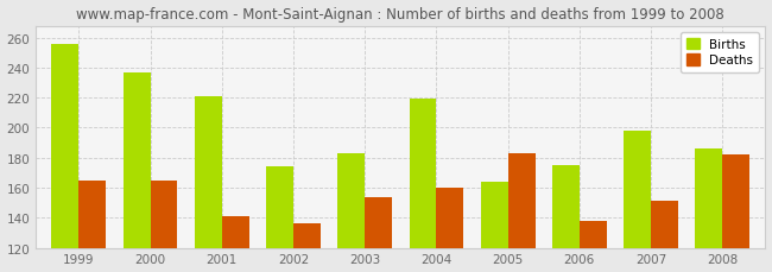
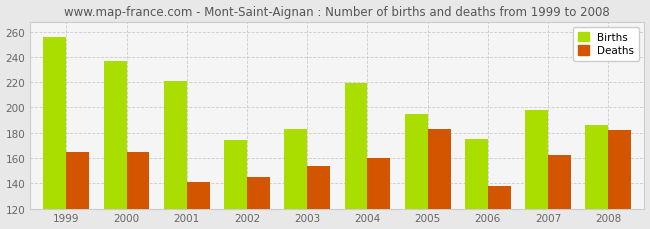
Deaths/2002: 136 -> 145
Births/2005: 164 -> 195
Deaths/2007: 151 -> 162
